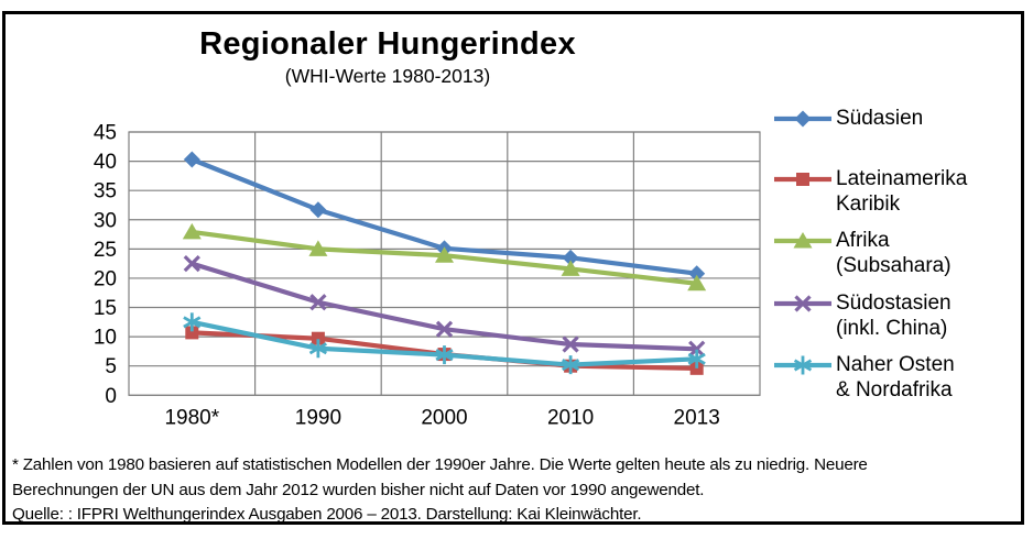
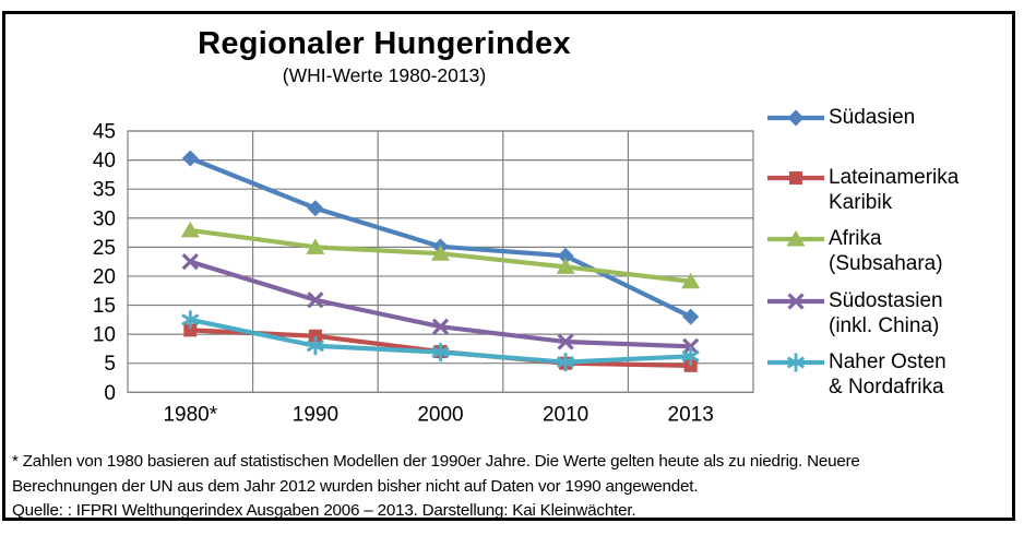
Südasien/2013: 21 -> 13
